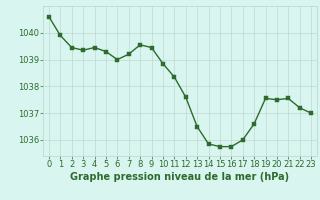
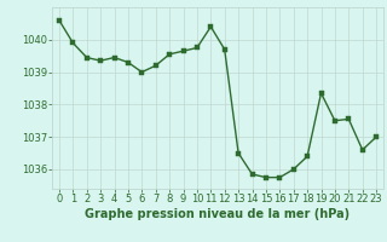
9: 1039.45 -> 1039.65
10: 1038.85 -> 1039.75
11: 1038.35 -> 1040.40
12: 1037.60 -> 1039.70
18: 1036.60 -> 1036.40
19: 1037.55 -> 1038.35
22: 1037.20 -> 1036.60
